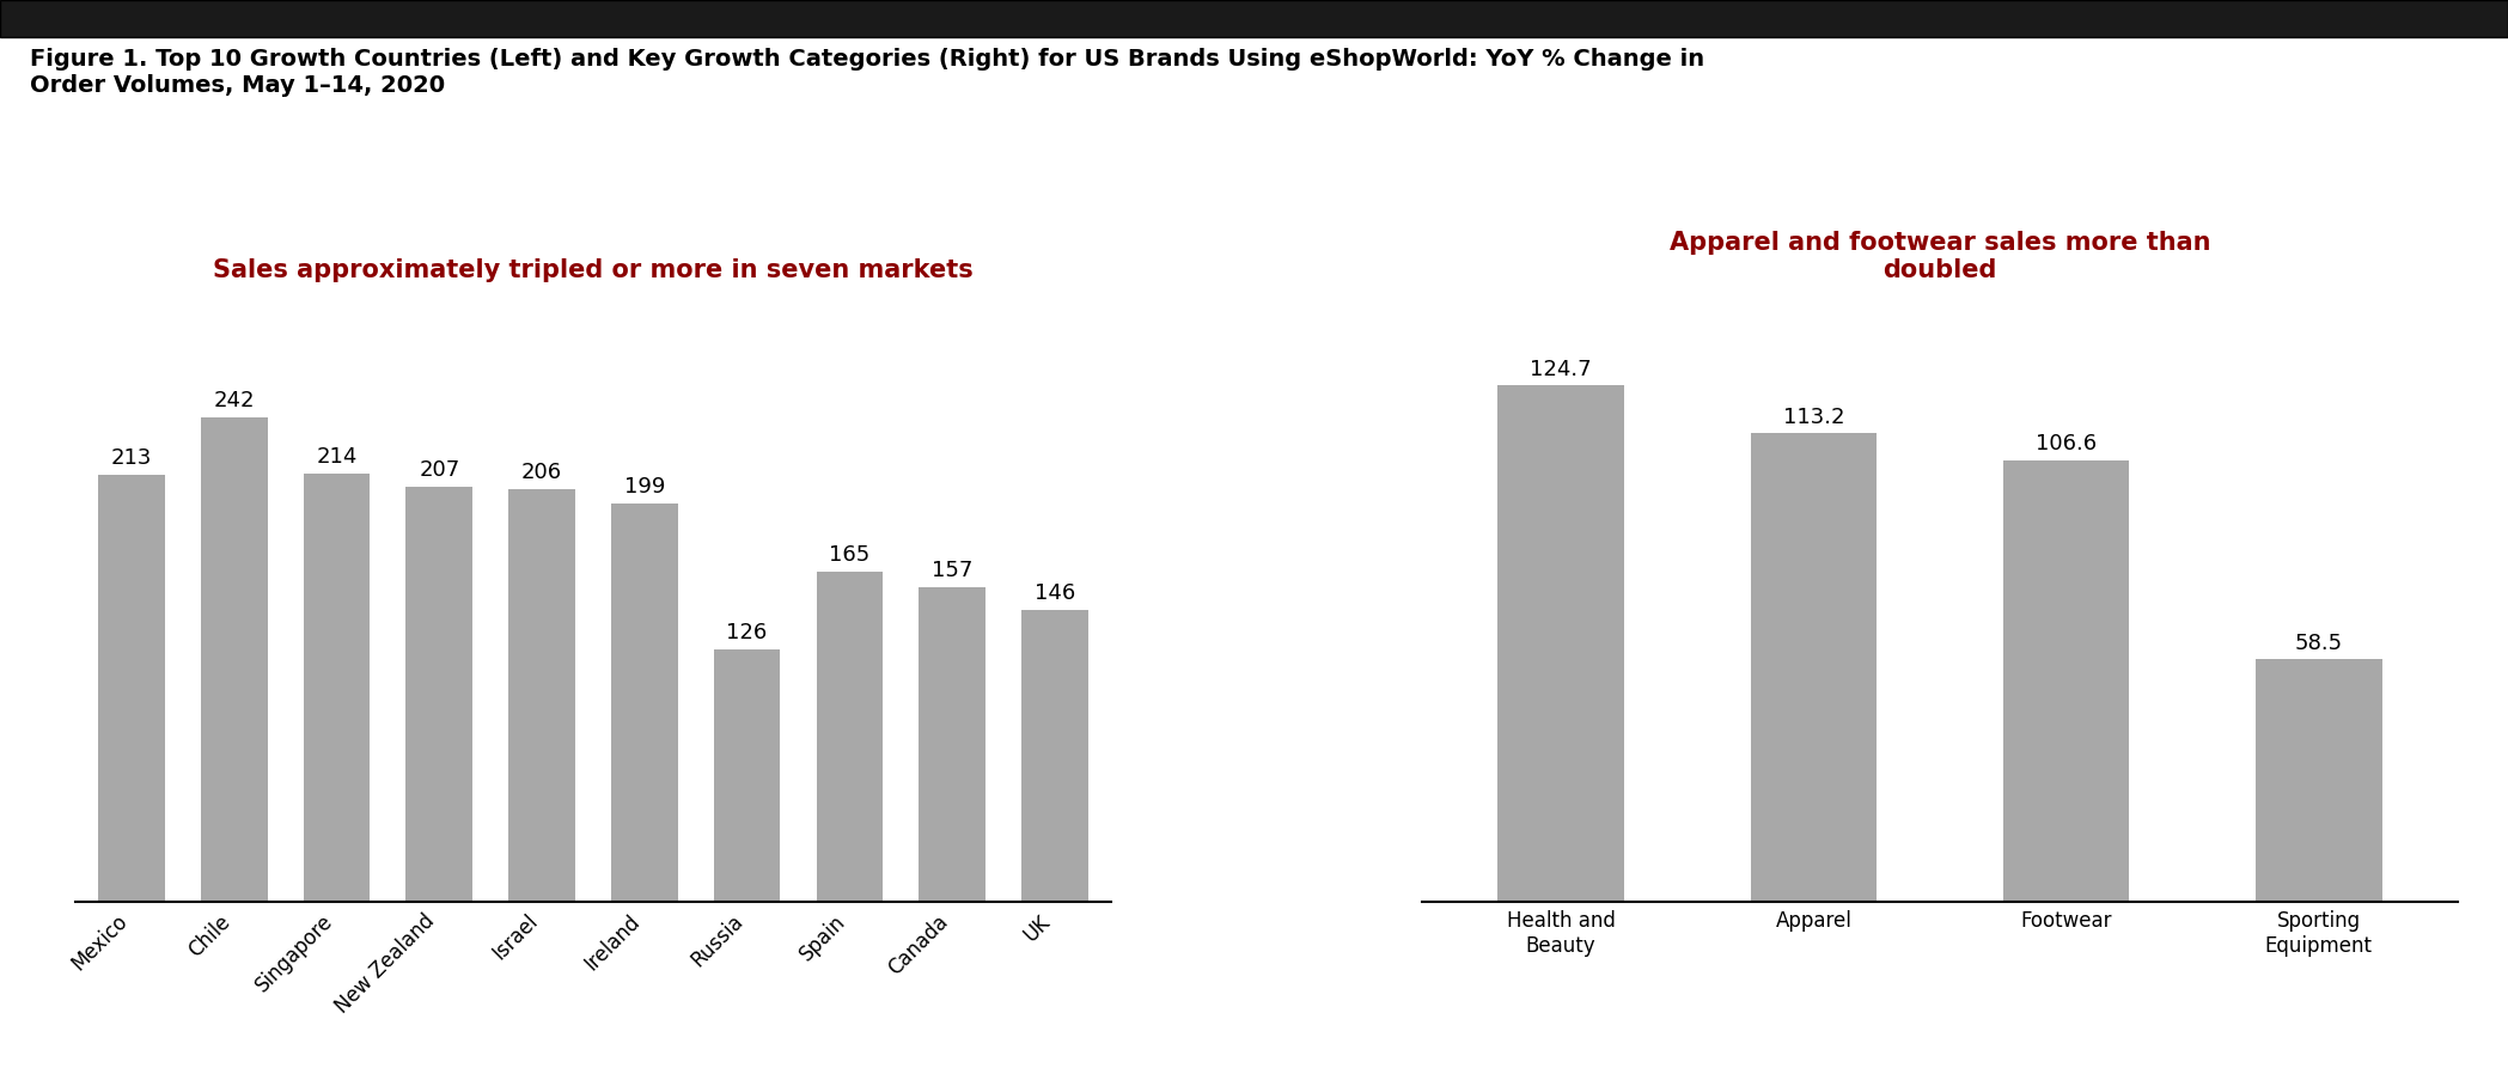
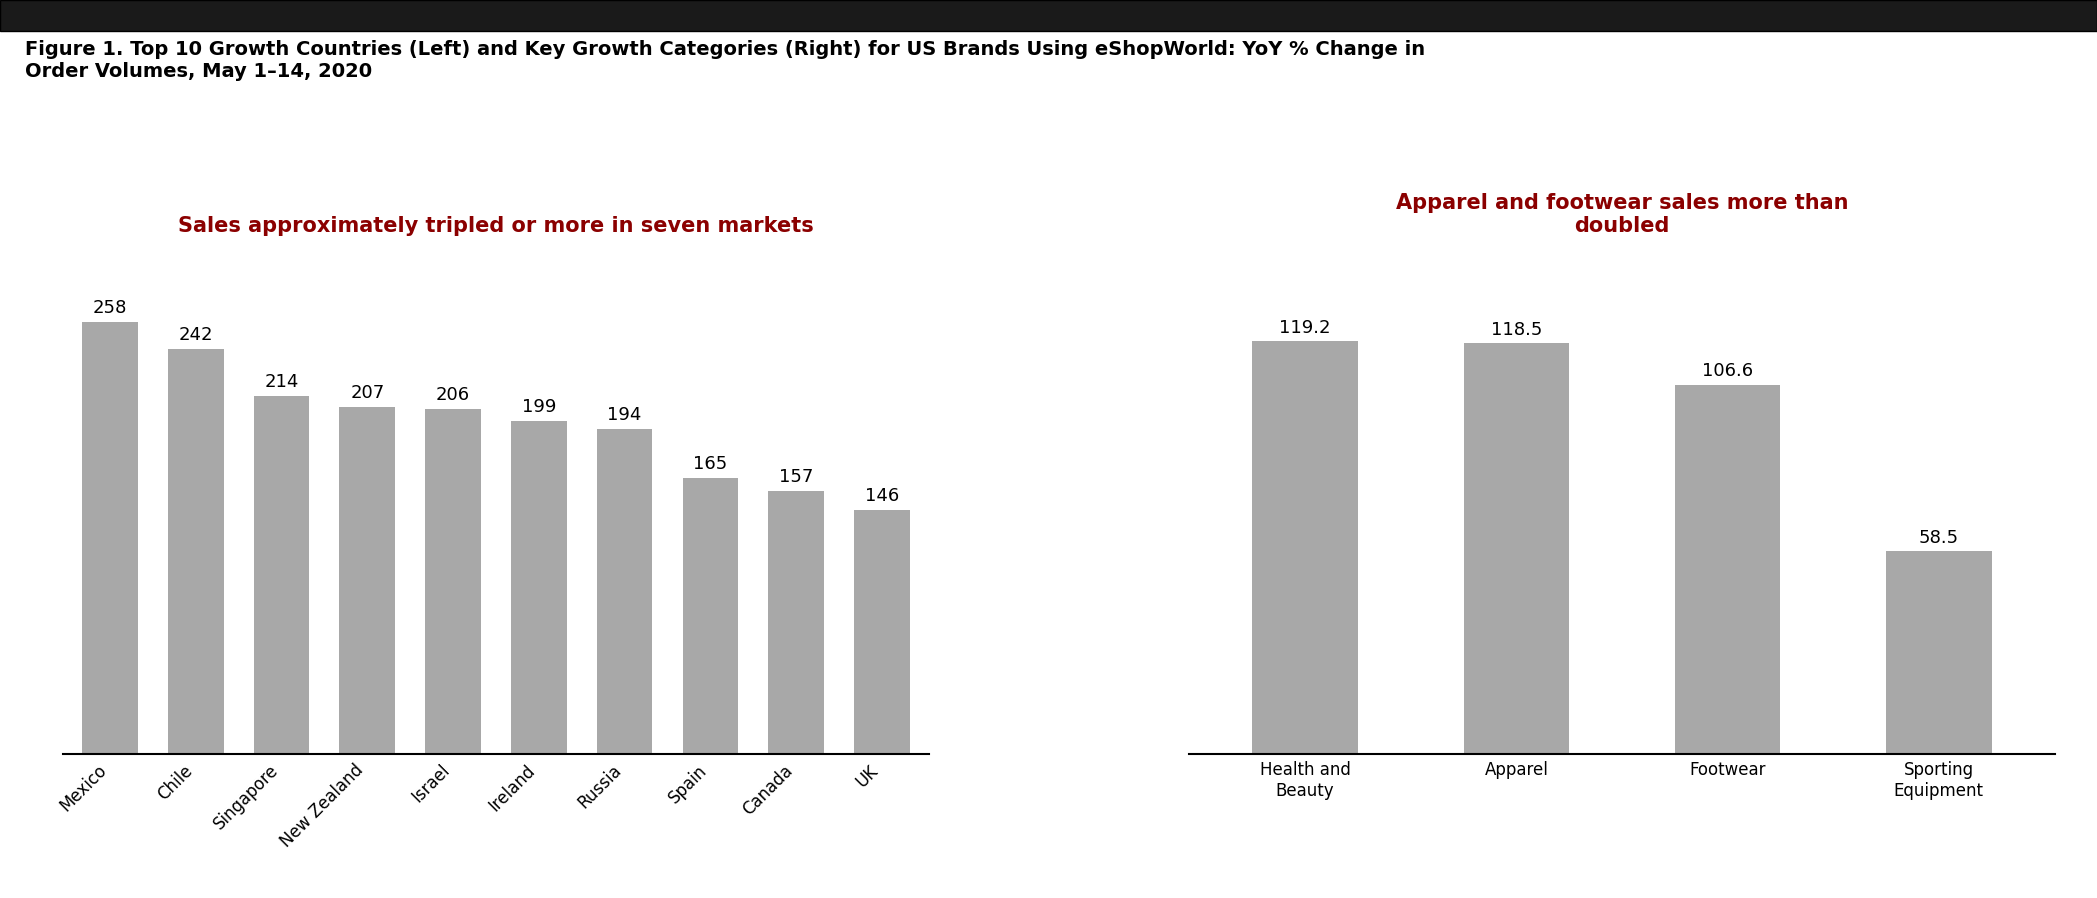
Sales approximately tripled or more in seven markets/Mexico: 213 -> 258
Sales approximately tripled or more in seven markets/Russia: 126 -> 194
Apparel and footwear sales more than doubled/Health and Beauty: 124.7 -> 119.2
Apparel and footwear sales more than doubled/Apparel: 113.2 -> 118.5
